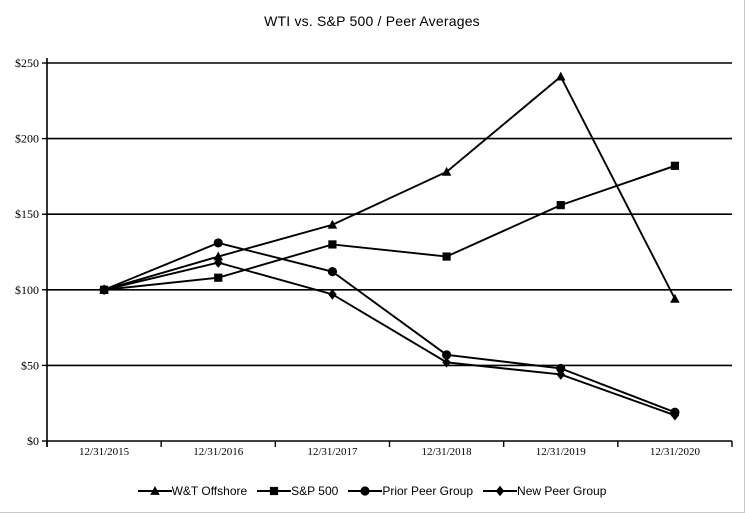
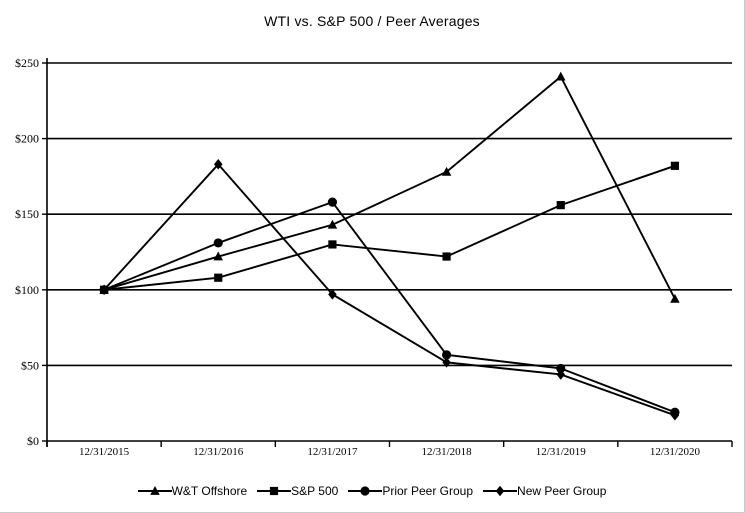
New Peer Group/12/31/2016: $118 -> $183
Prior Peer Group/12/31/2017: $112 -> $158
